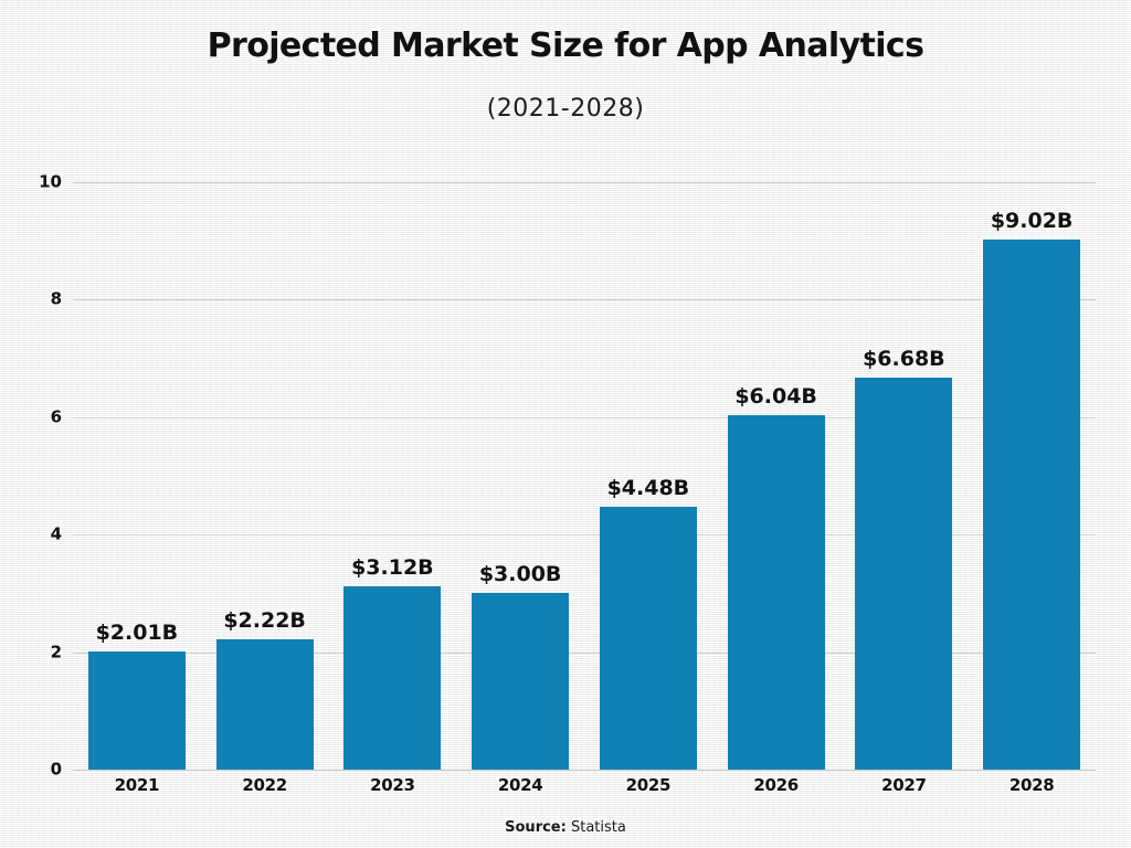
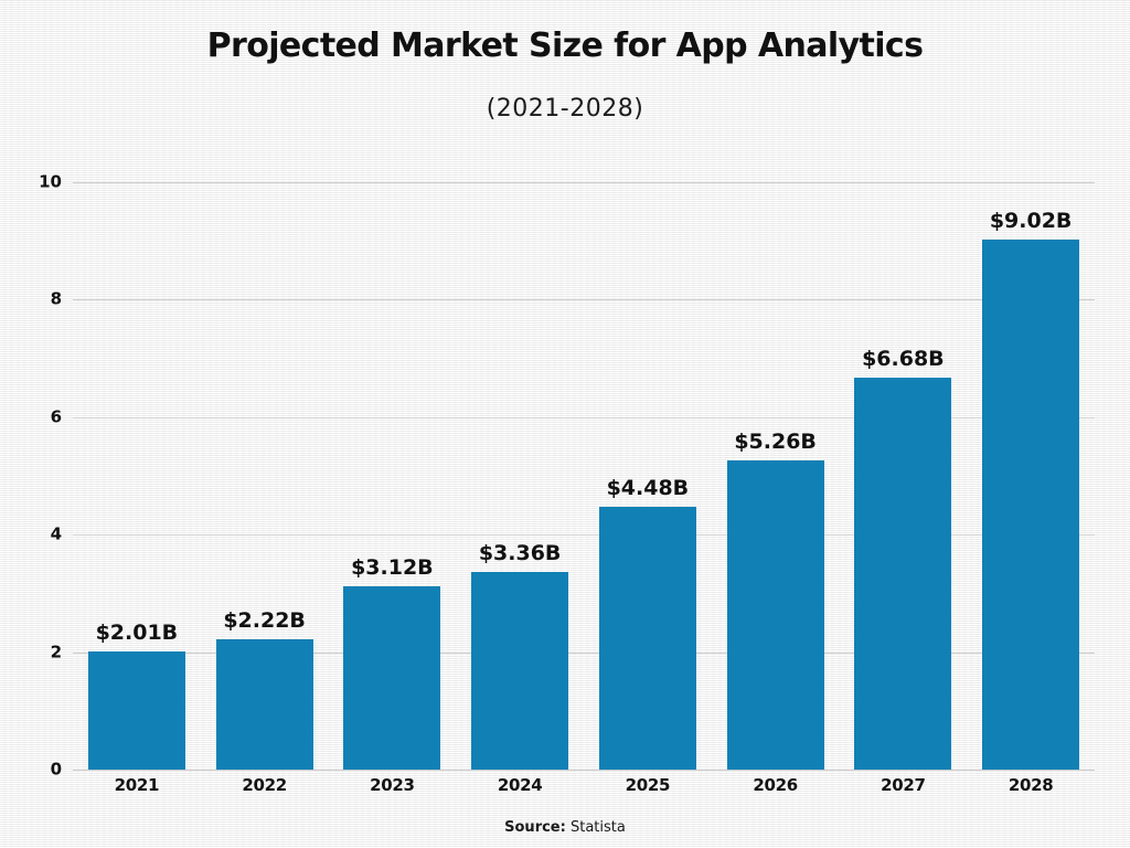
2024: $3.00B -> $3.36B
2026: $6.04B -> $5.26B
